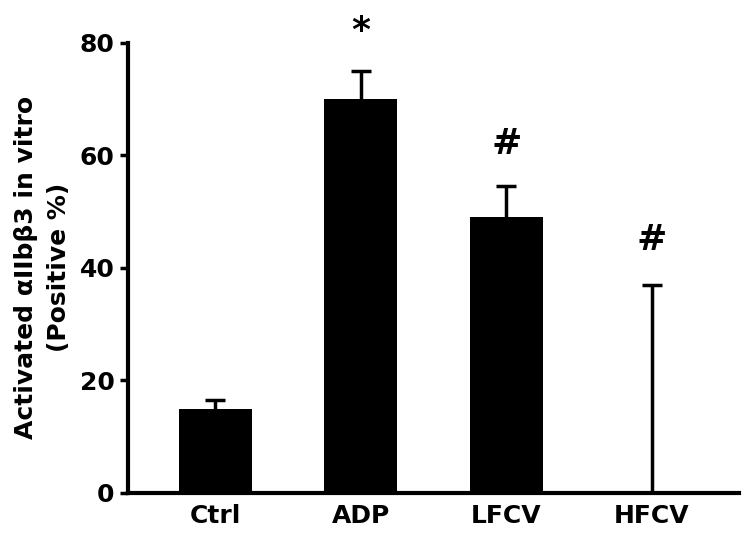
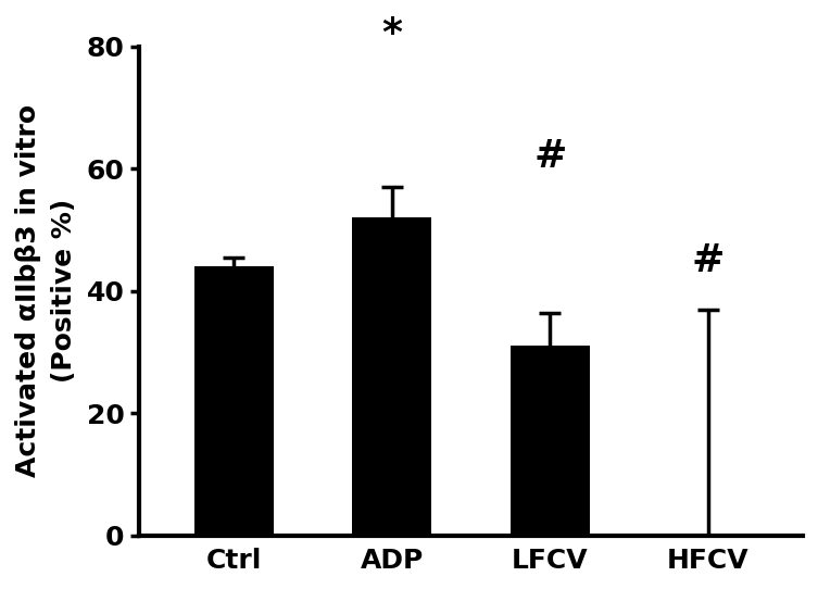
Ctrl: 15 -> 44
ADP: 70 -> 52
LFCV: 49 -> 31
